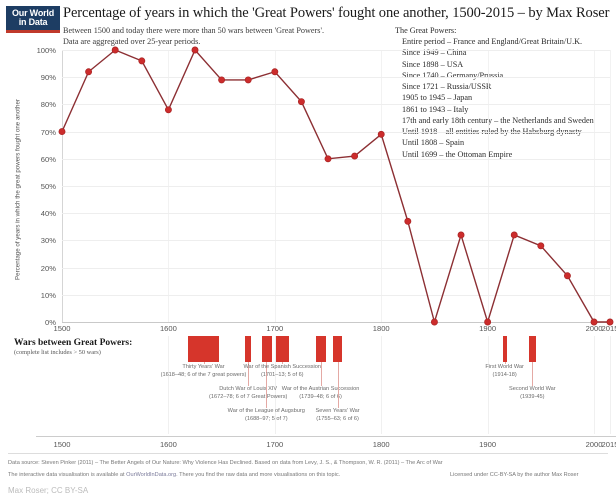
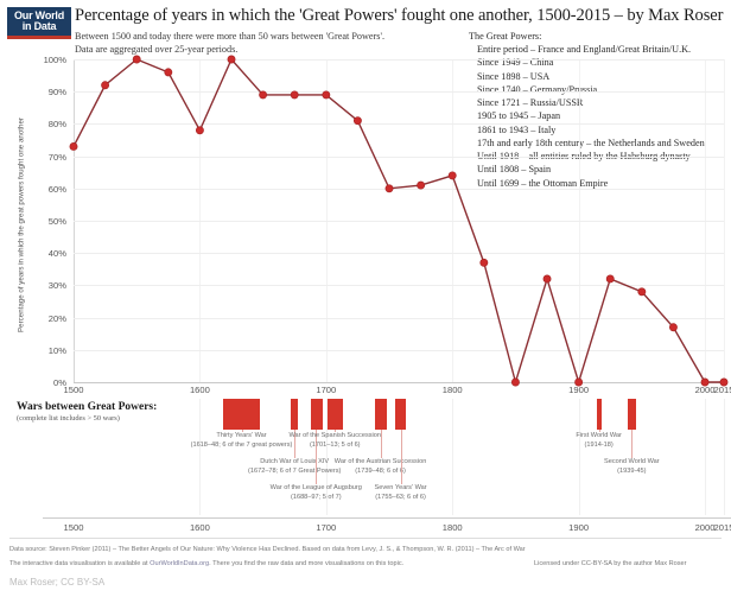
1500: 70% -> 73%
1700: 92% -> 89%
1800: 69% -> 64%
